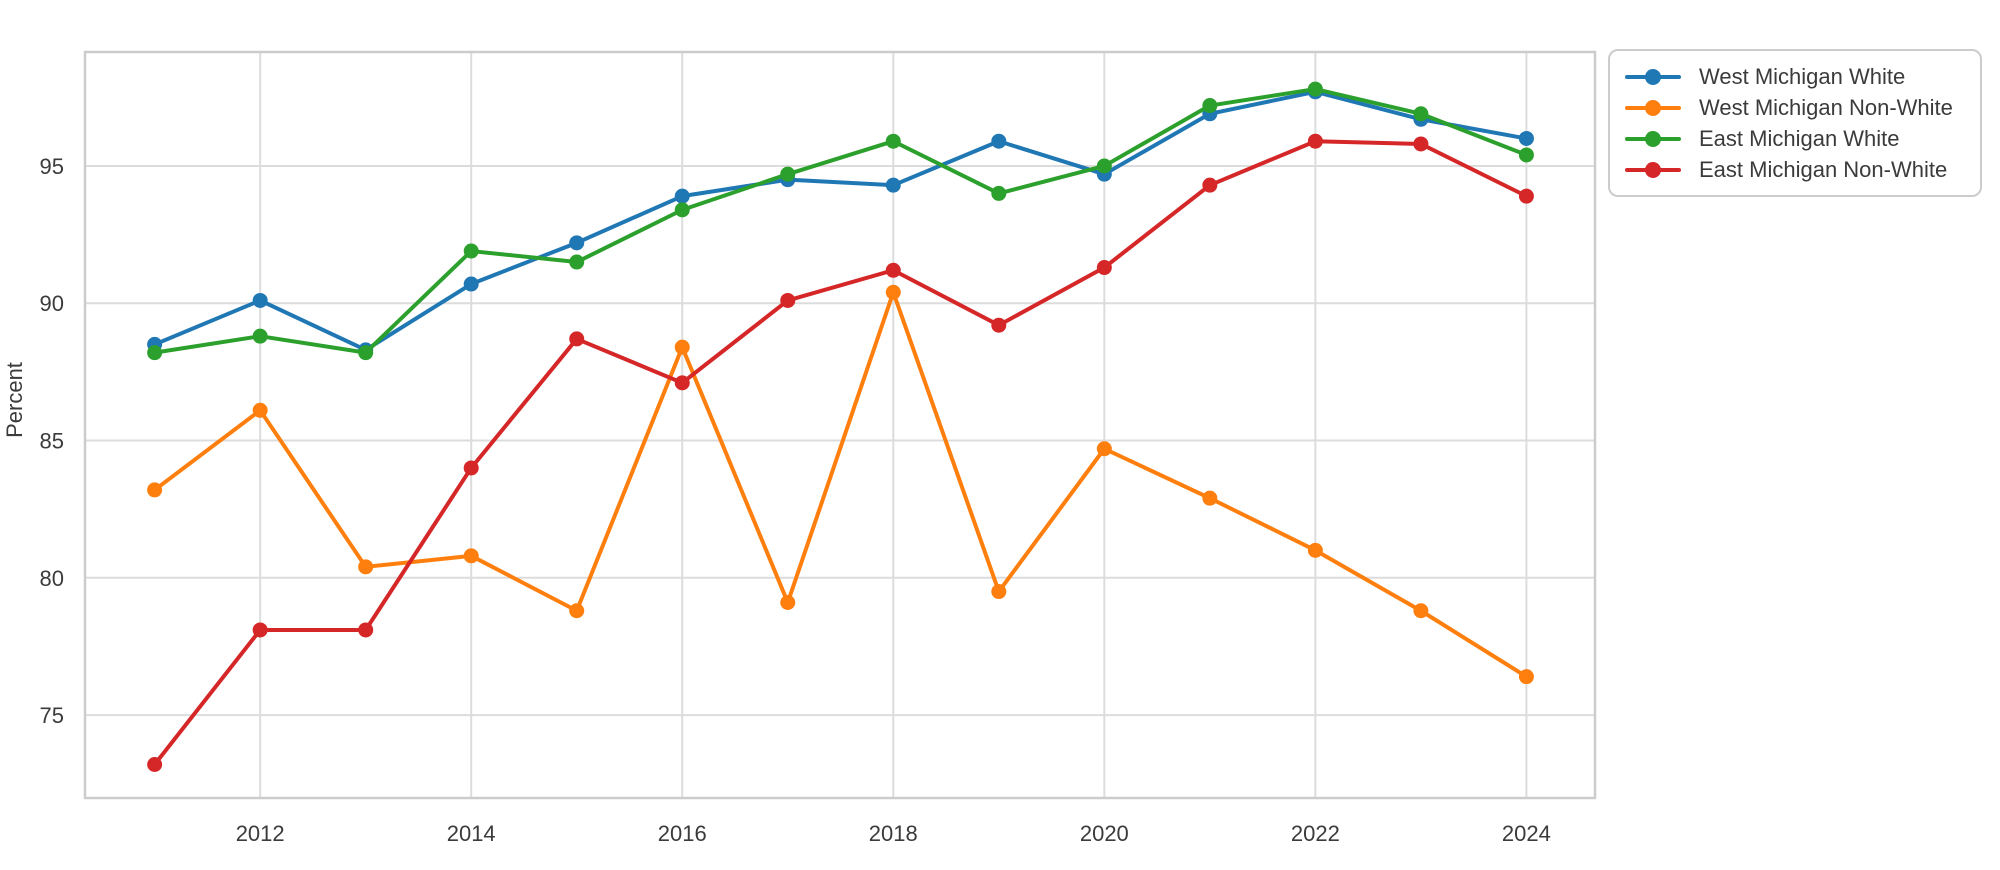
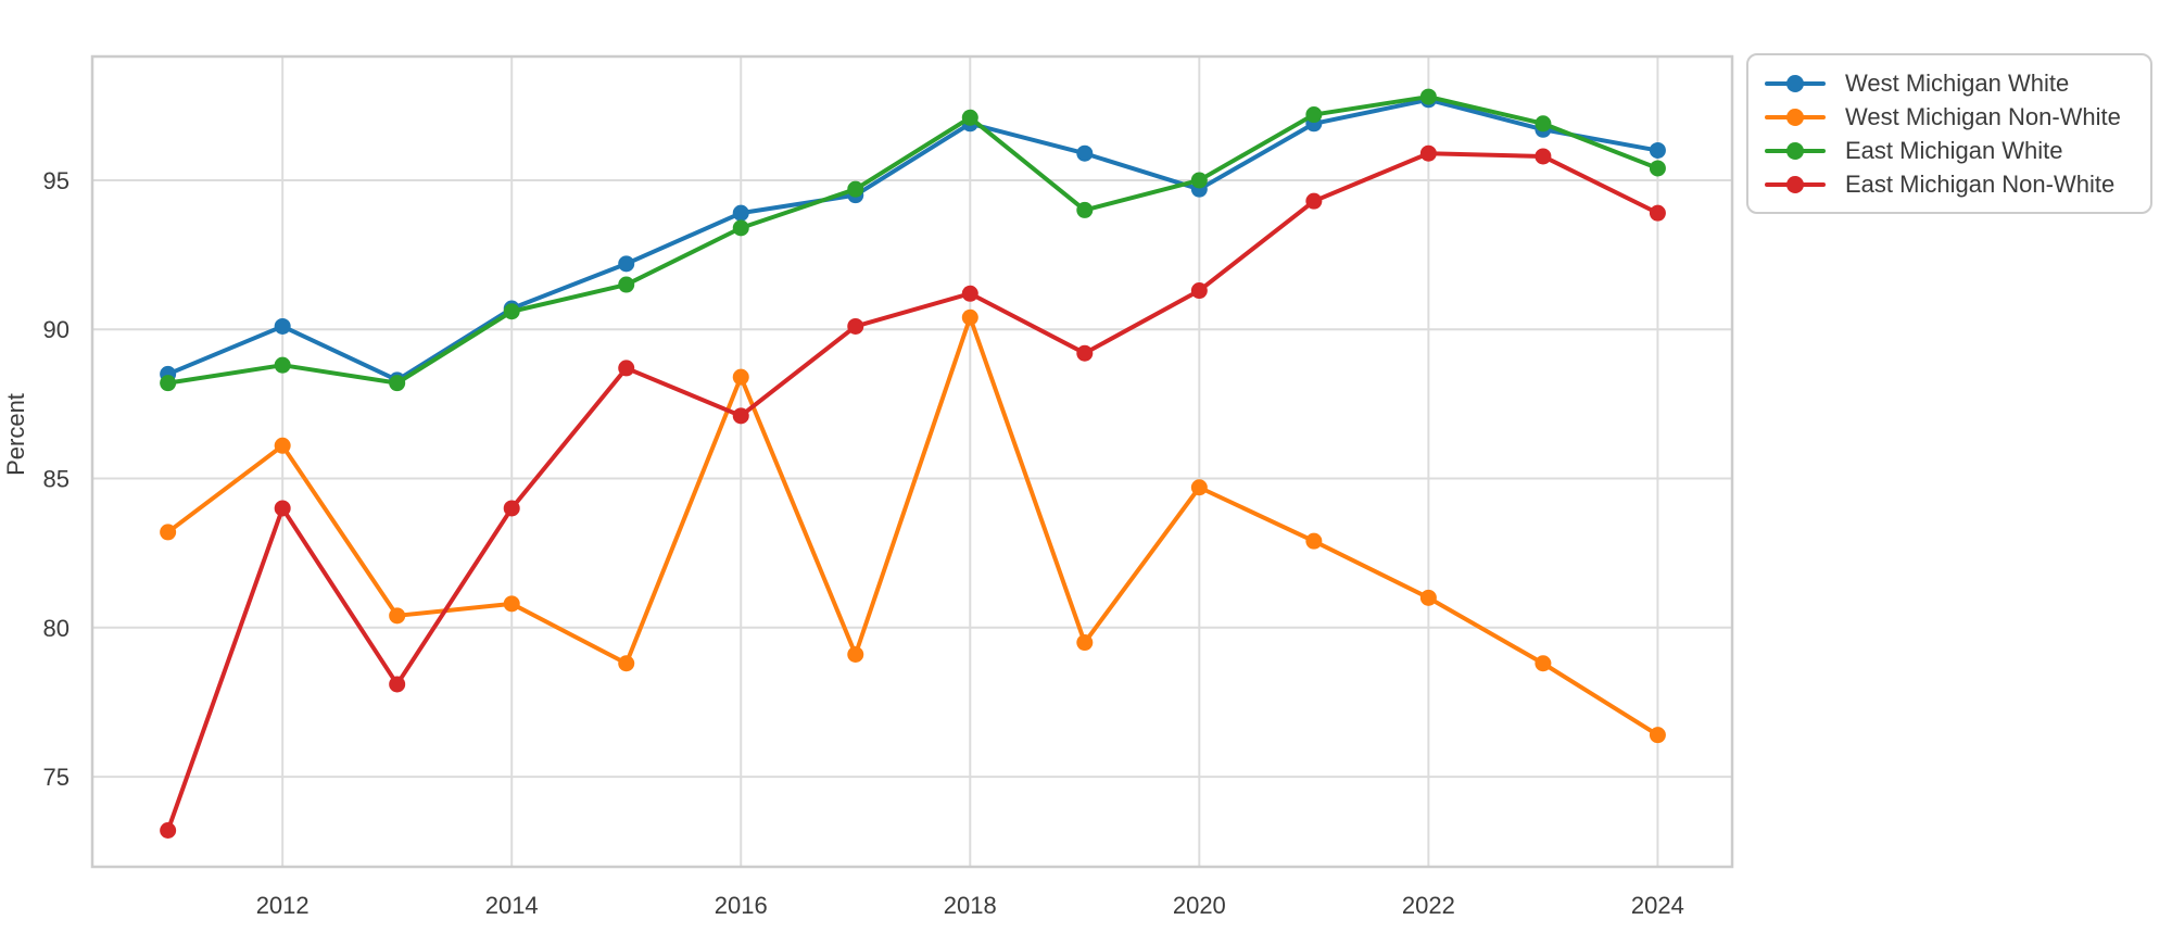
East Michigan Non-White/2012: 78.1 -> 84.0
East Michigan White/2014: 91.9 -> 90.6
West Michigan White/2018: 94.3 -> 96.9
East Michigan White/2018: 95.9 -> 97.1
